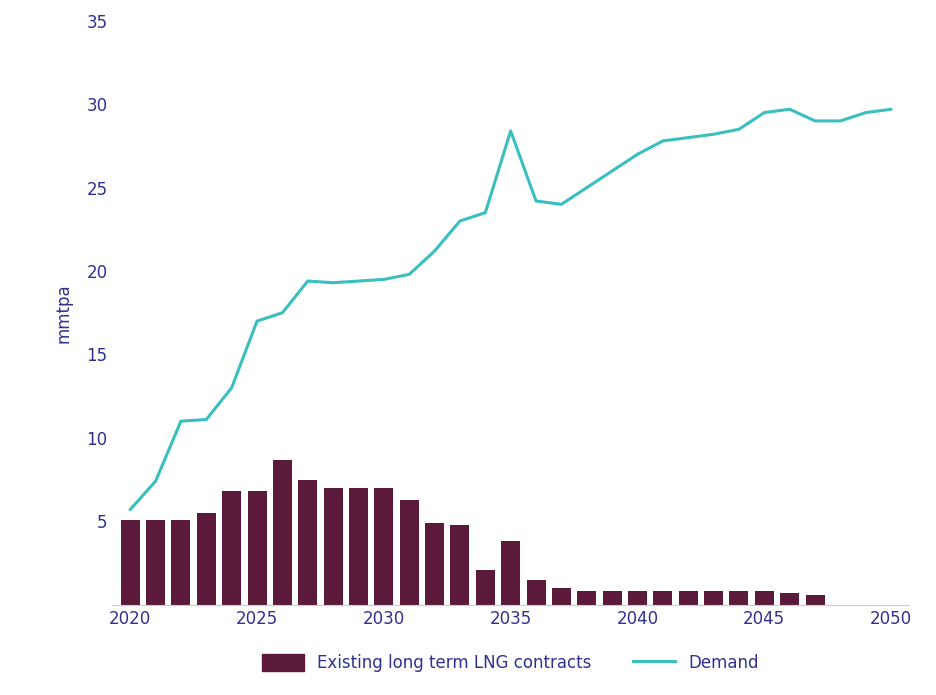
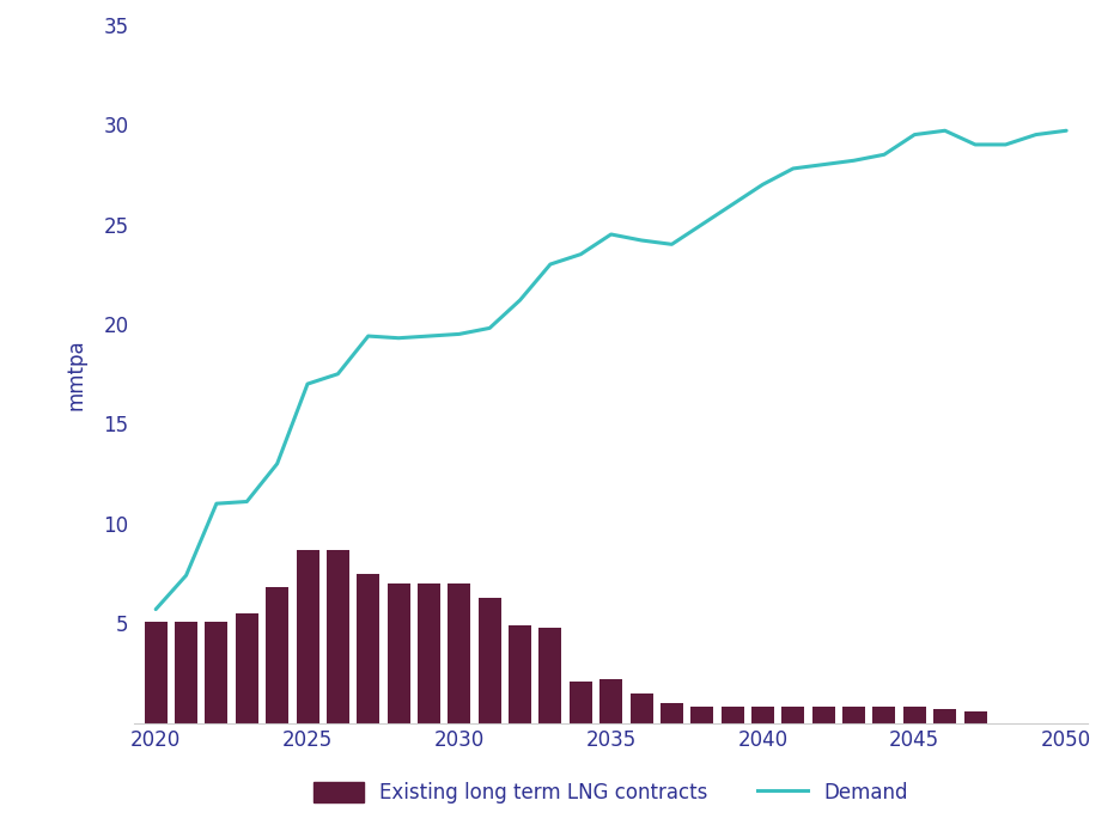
Existing long term LNG contracts/2025: 6.8 -> 8.7
Existing long term LNG contracts/2035: 3.8 -> 2.2
Demand/2035: 28.4 -> 24.5
